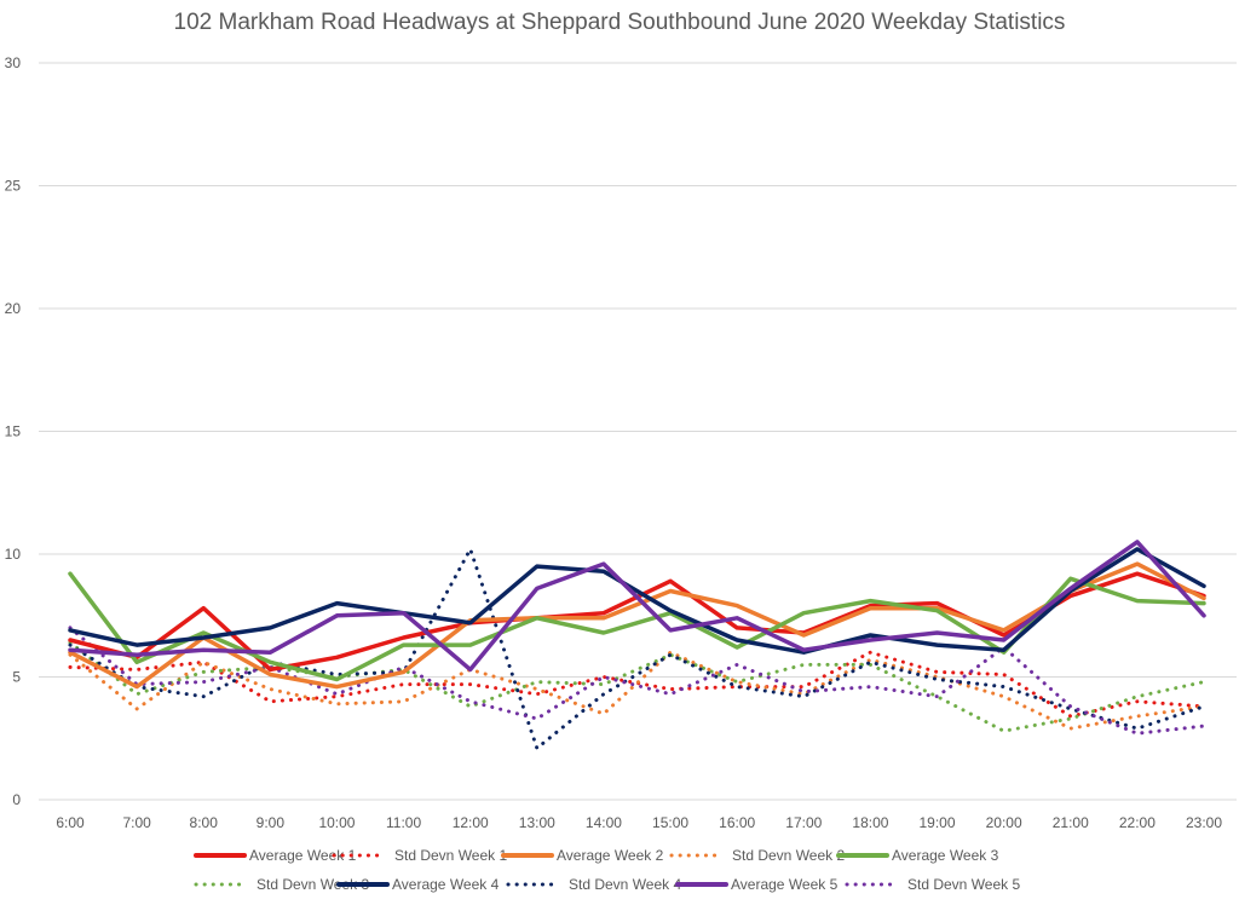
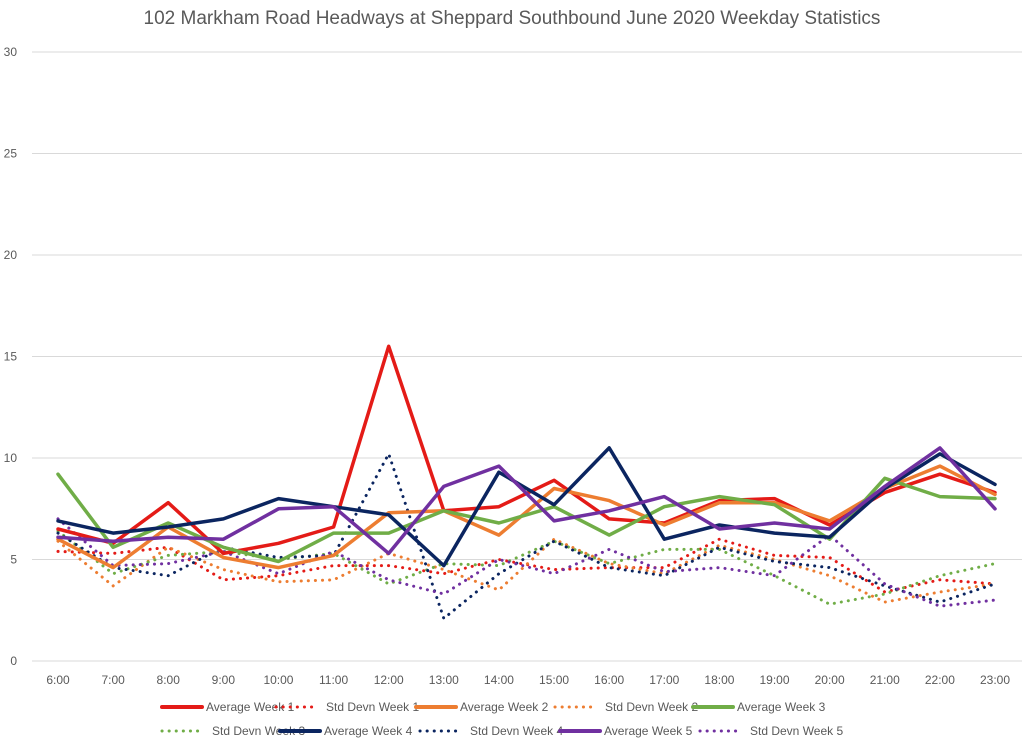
Average Week 1/12:00: 7.2 -> 15.5
Average Week 4/13:00: 9.5 -> 4.7
Average Week 2/14:00: 7.4 -> 6.2
Average Week 4/16:00: 6.5 -> 10.5
Average Week 5/17:00: 6.1 -> 8.1
